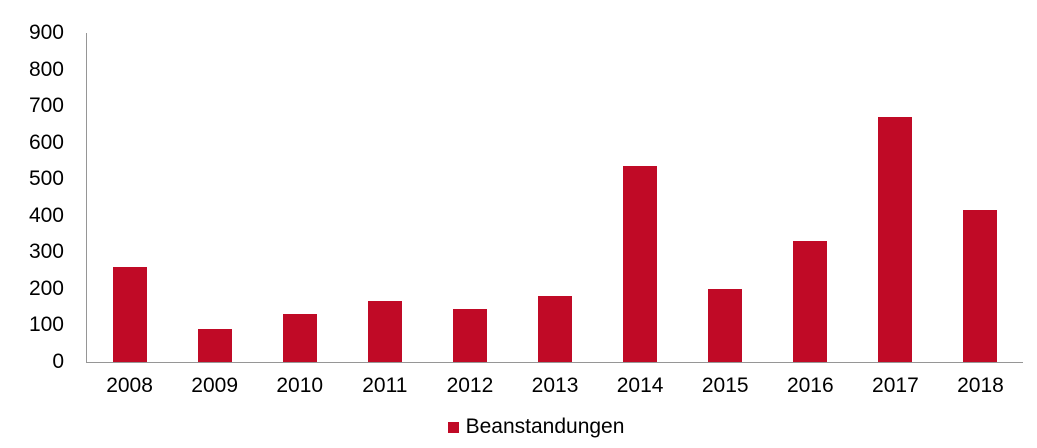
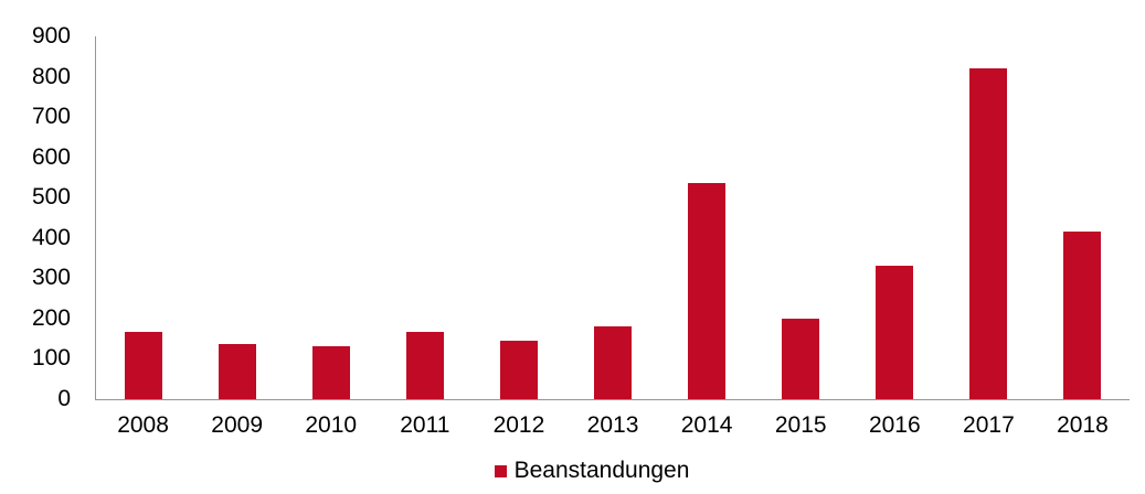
2008: 260 -> 170
2009: 90 -> 140
2017: 670 -> 820
